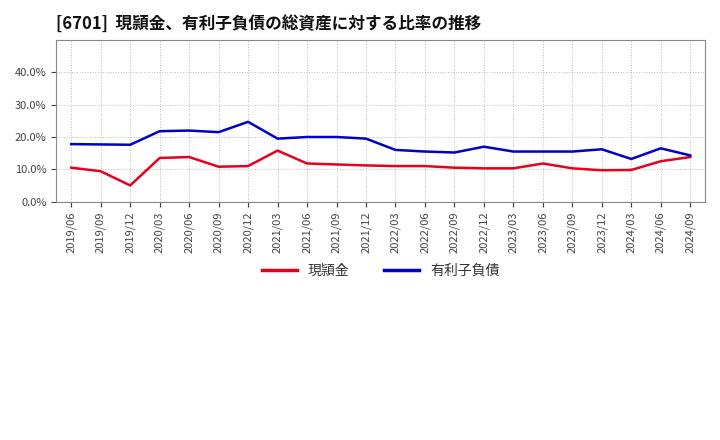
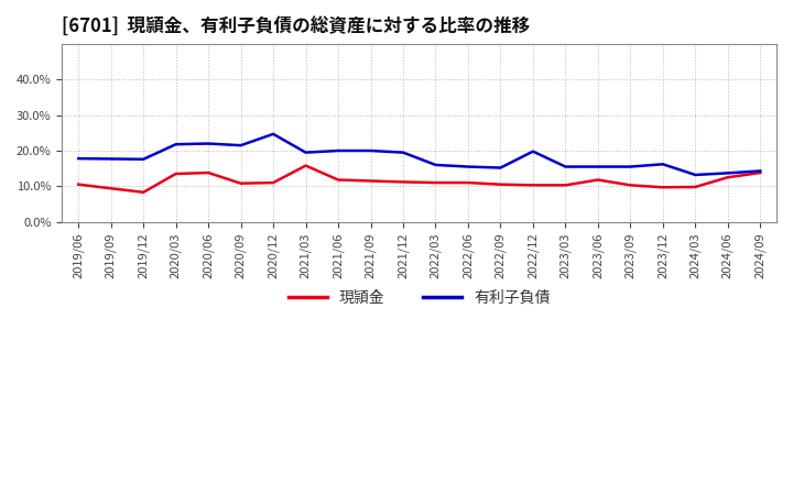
現頴金/2019/12: 5.0% -> 8.3%
有利子負債/2022/12: 17.0% -> 19.8%
有利子負債/2024/06: 16.5% -> 13.7%
